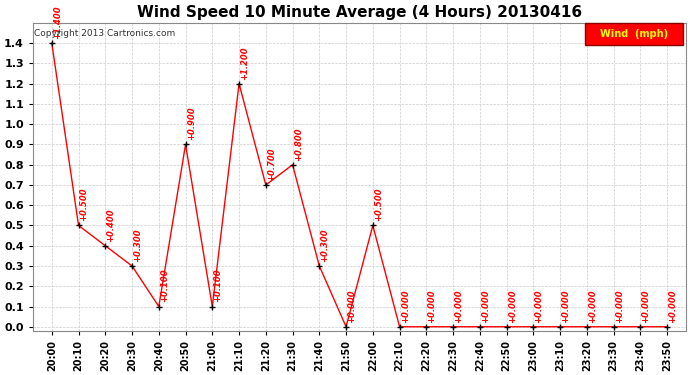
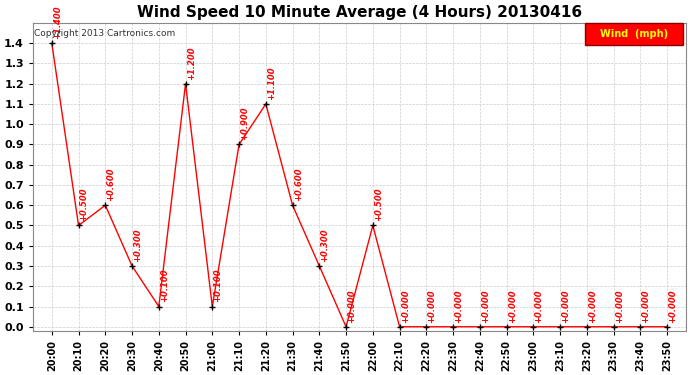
20:20: +0.400 -> +0.600
20:50: +0.900 -> +1.200
21:10: +1.200 -> +0.900
21:20: +0.700 -> +1.100
21:30: +0.800 -> +0.600
